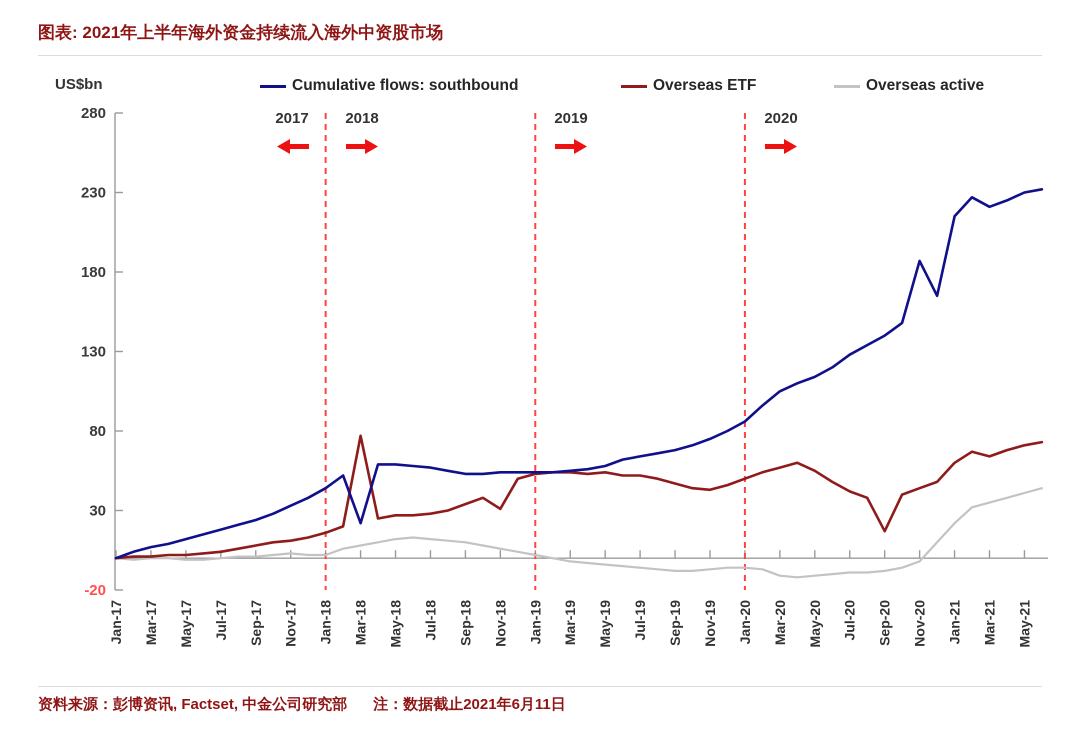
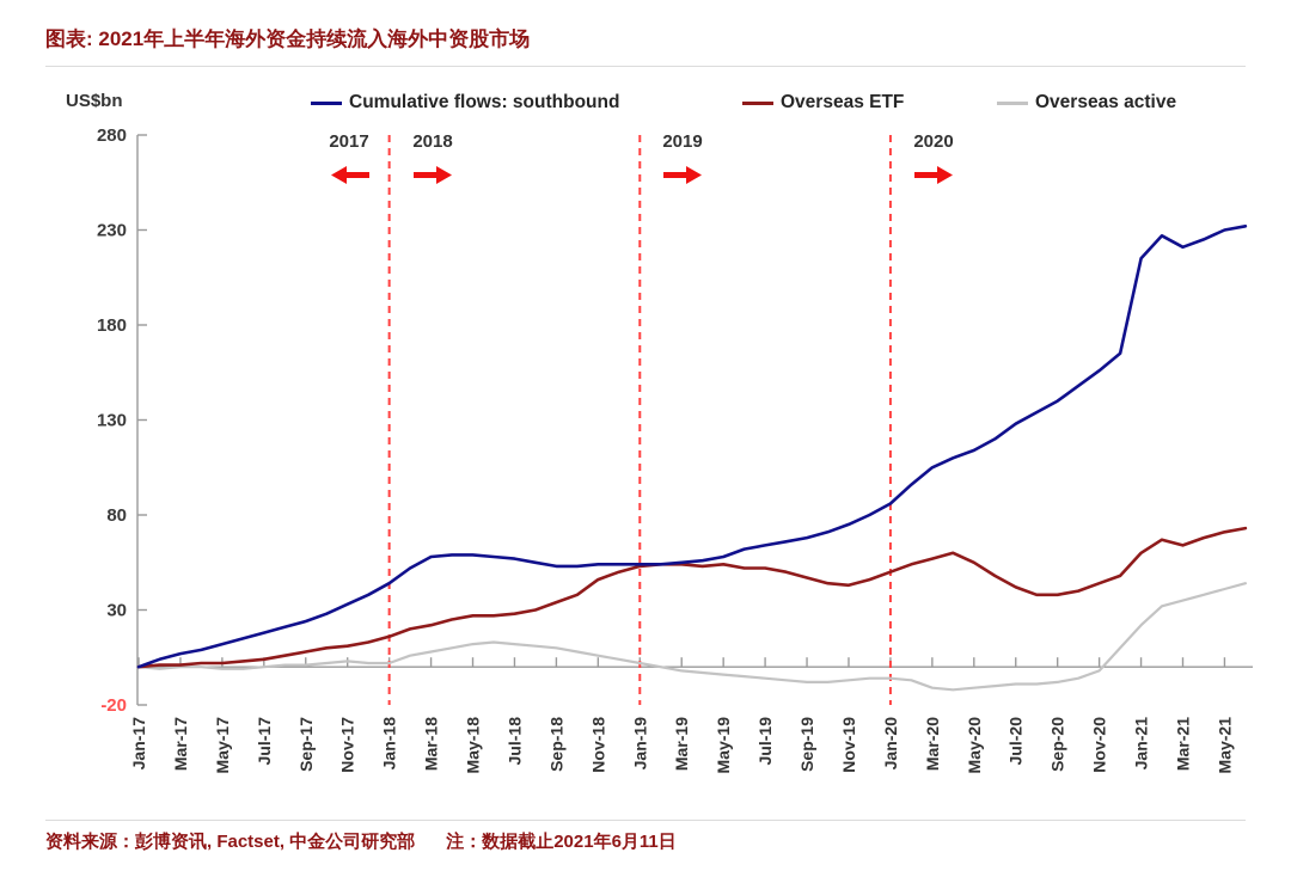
Cumulative flows: southbound/Mar-18: 22 -> 58
Overseas ETF/Mar-18: 77 -> 22
Overseas ETF/Nov-18: 31 -> 46
Overseas ETF/Sep-20: 17 -> 38
Cumulative flows: southbound/Nov-20: 187 -> 156
